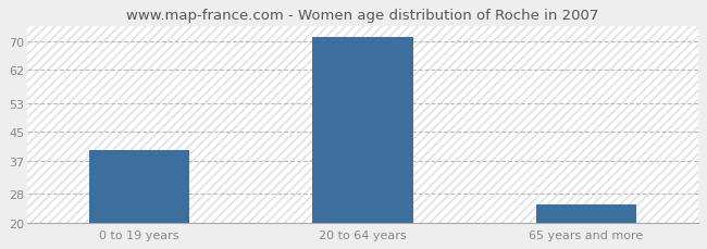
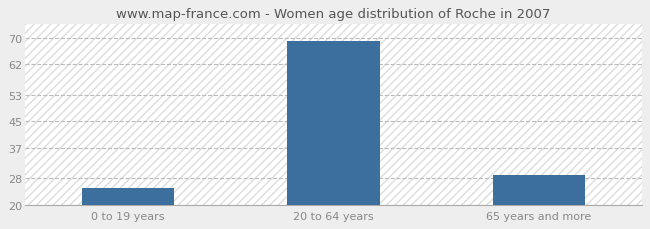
0 to 19 years: 40 -> 25
20 to 64 years: 71 -> 69
65 years and more: 25 -> 29
